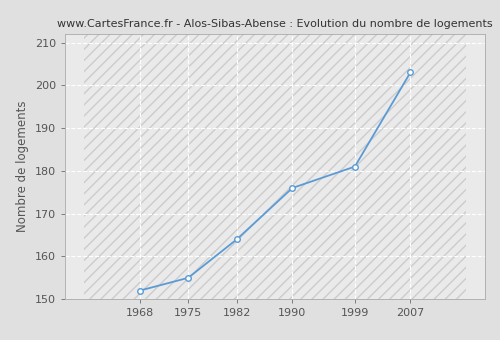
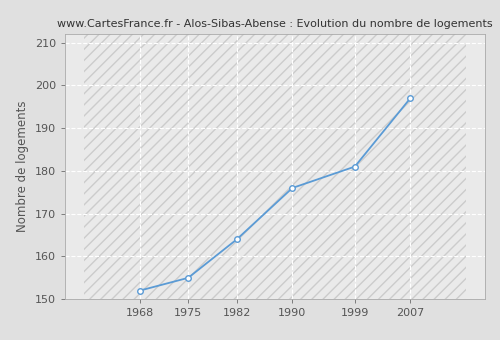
2007: 203 -> 197
